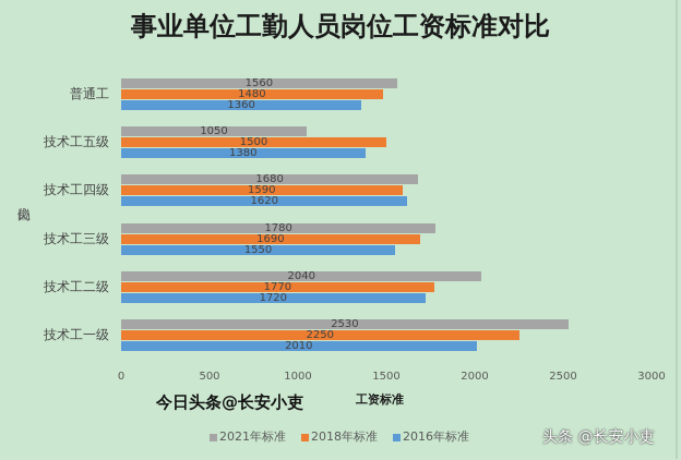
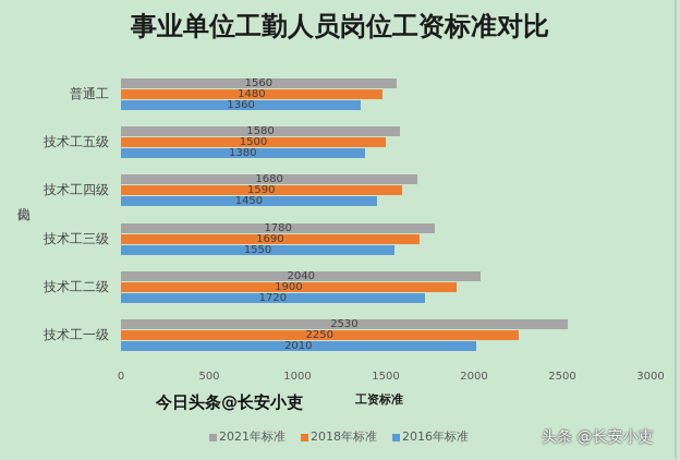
2021年标准/技术工五级: 1050 -> 1580
2016年标准/技术工四级: 1620 -> 1450
2018年标准/技术工二级: 1770 -> 1900
